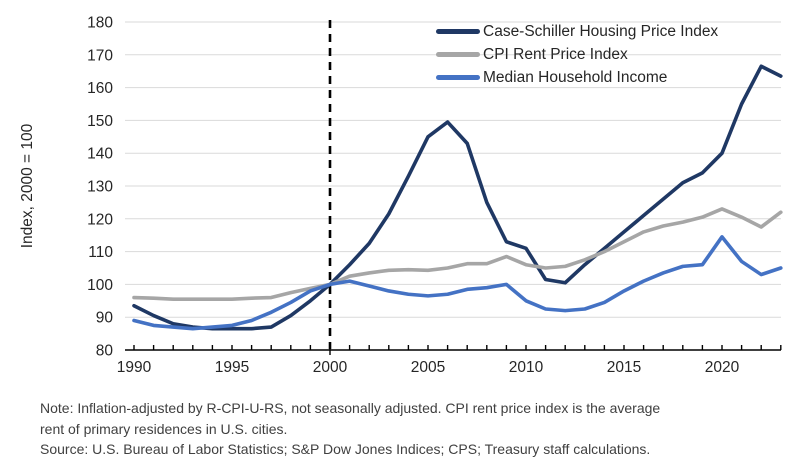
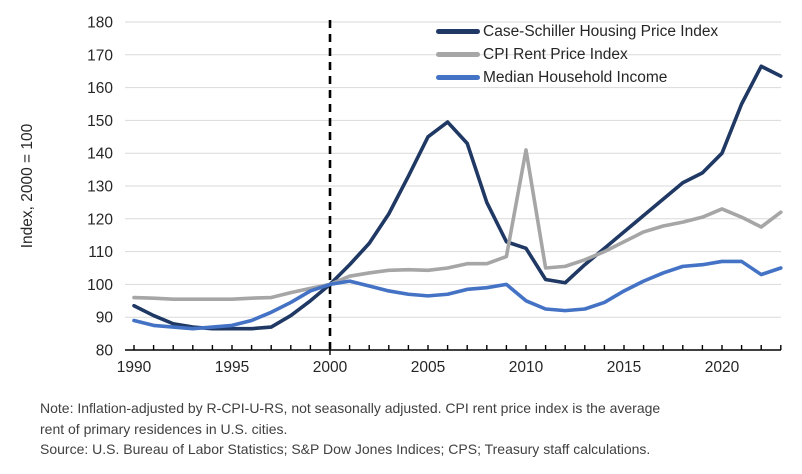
CPI Rent Price Index/2010: 106 -> 141
Median Household Income/2020: 114 -> 107
